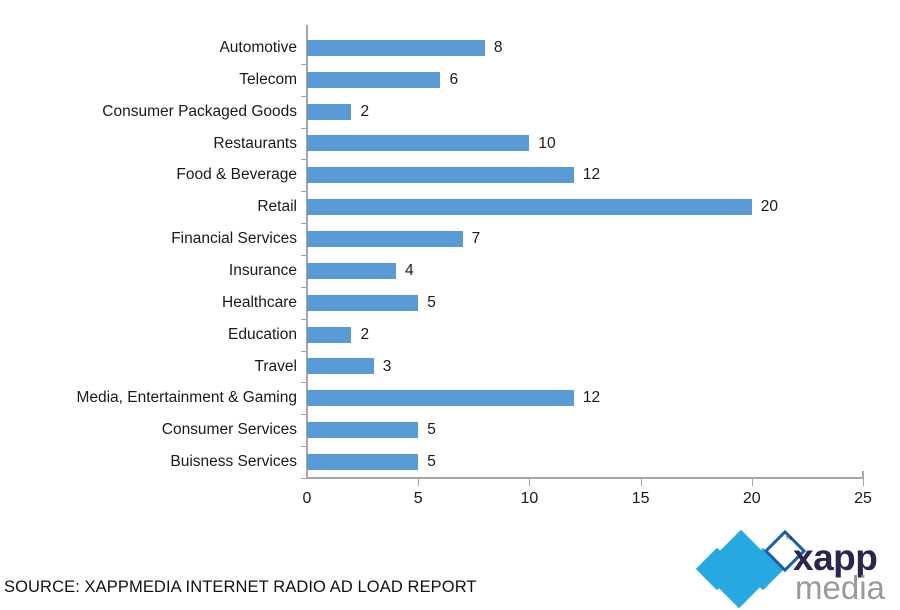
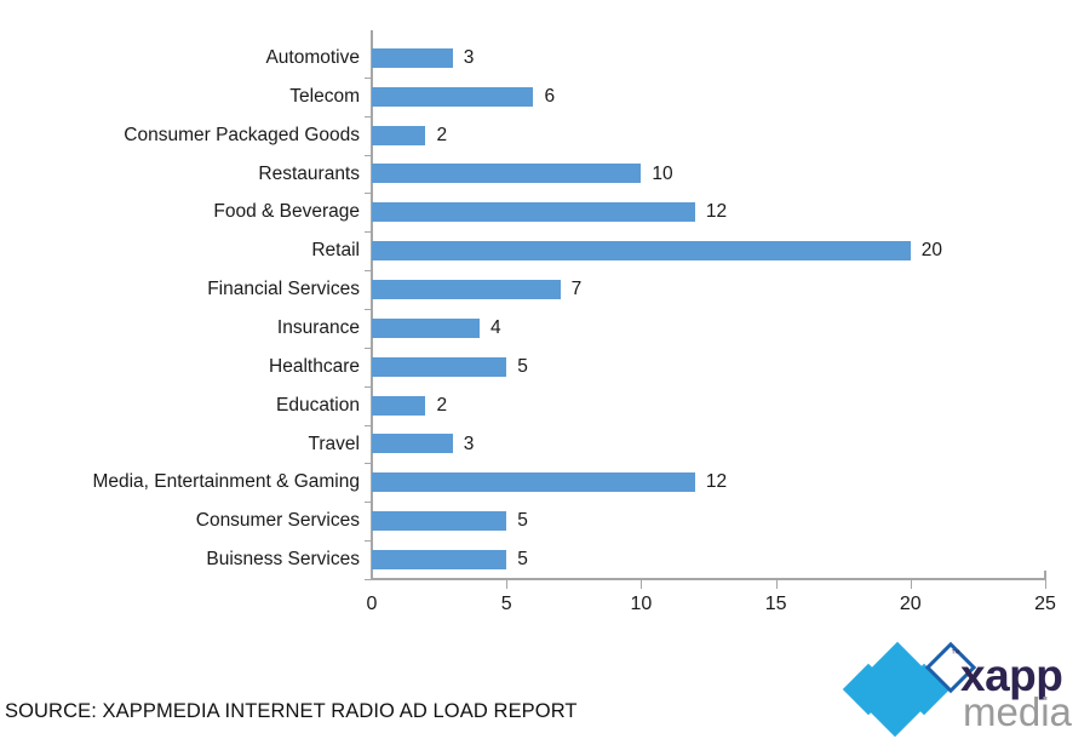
Automotive: 8 -> 3
